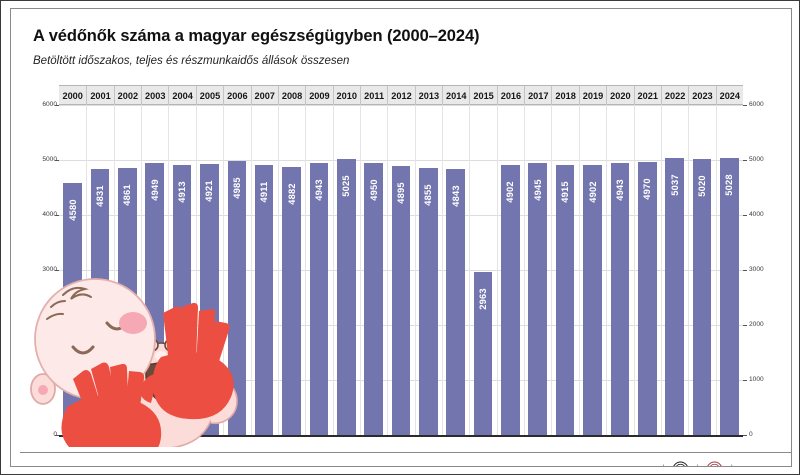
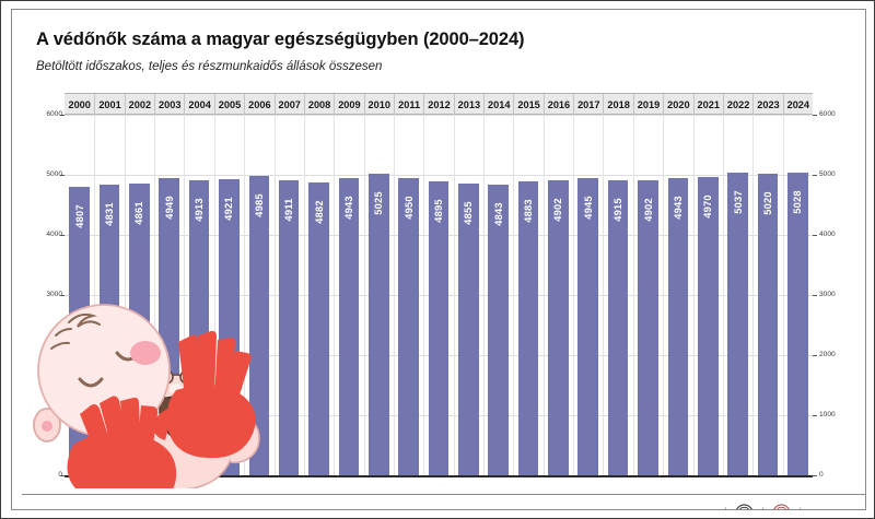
2000: 4580 -> 4807
2015: 2963 -> 4883
